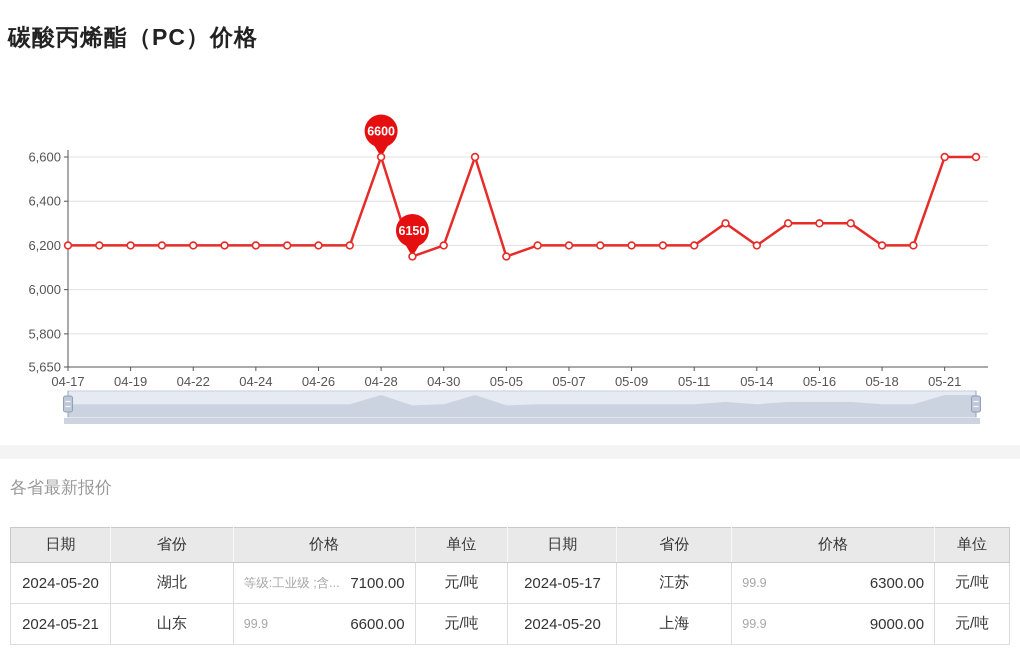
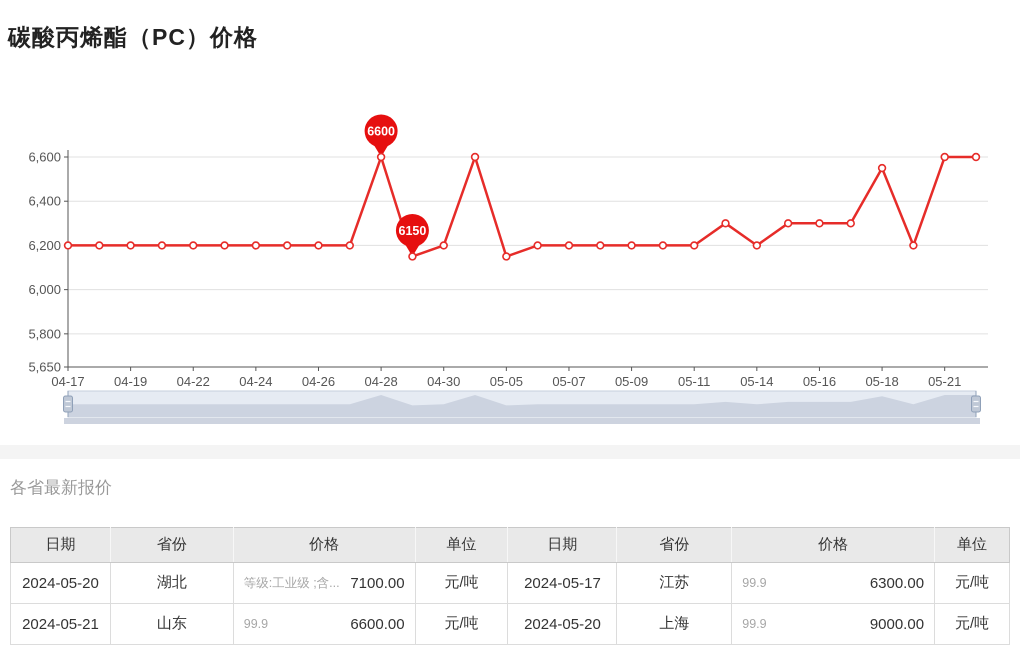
05-18: 6200 -> 6550
